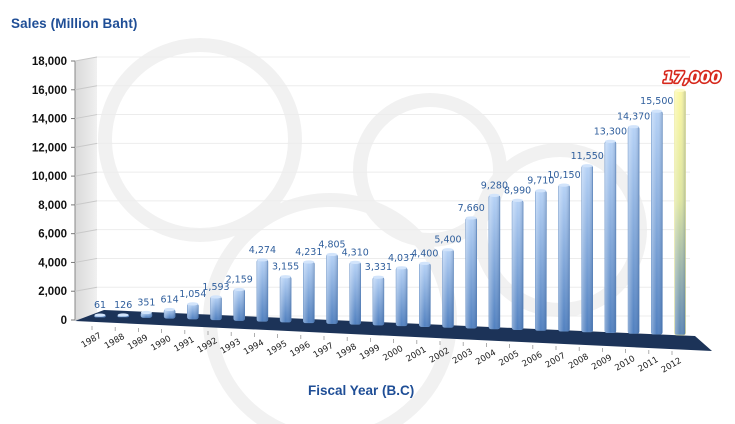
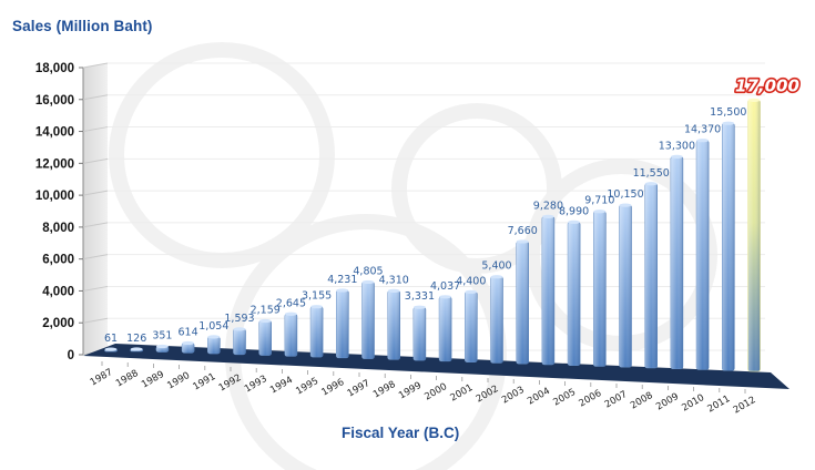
1994: 4,274 -> 2,645
